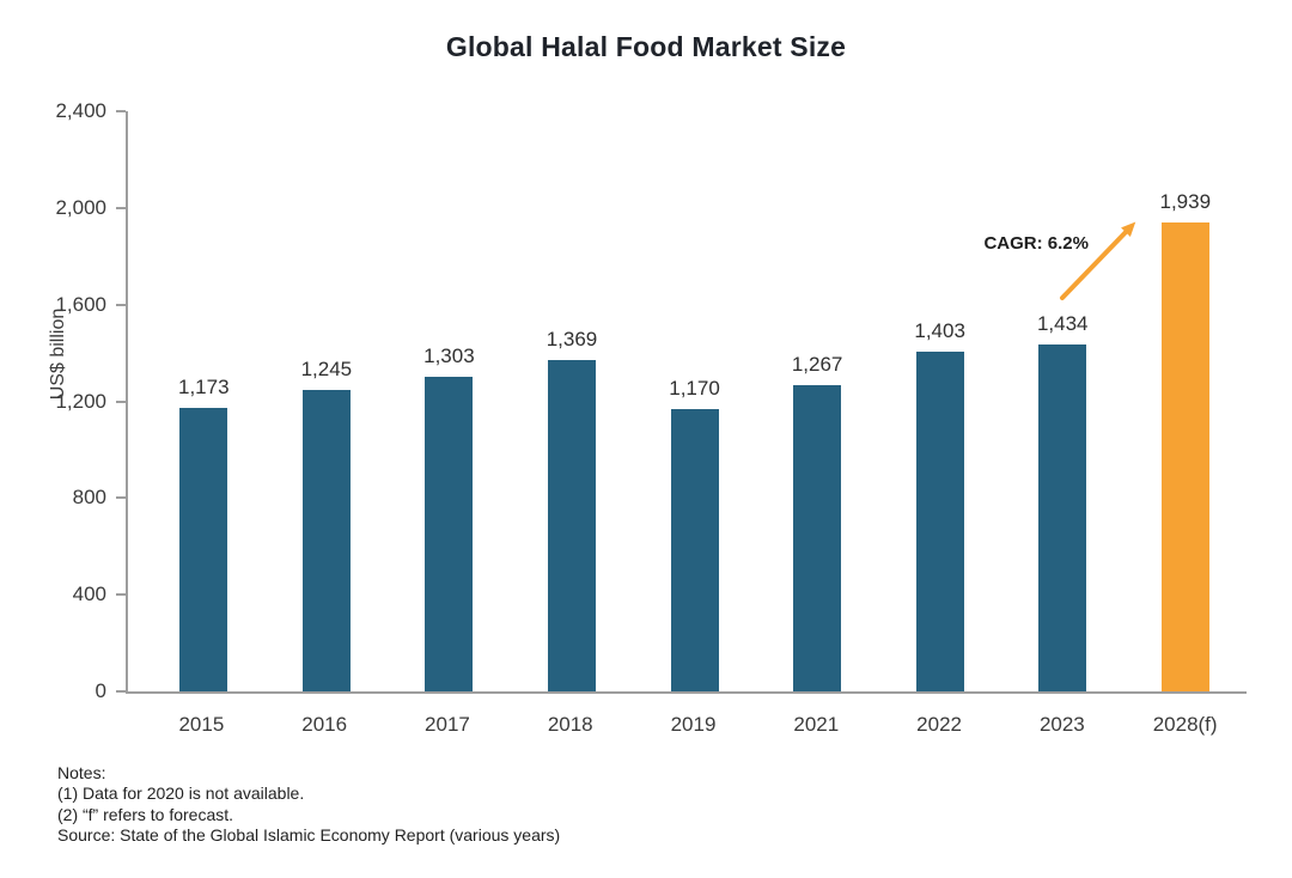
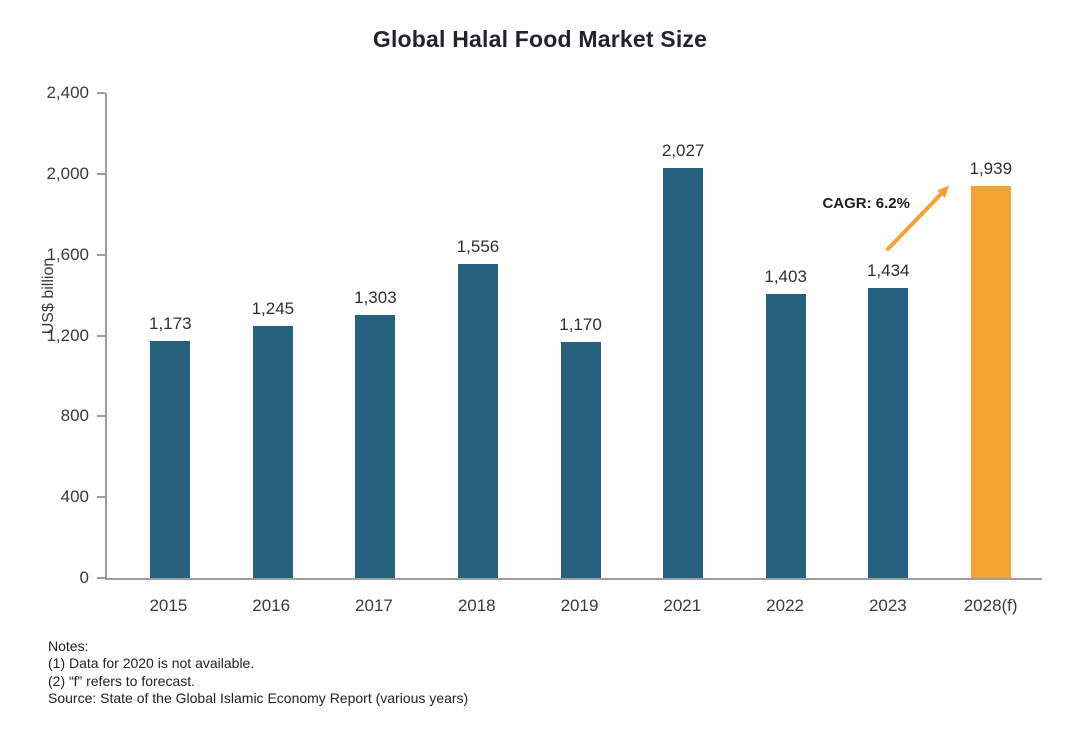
2018: 1,369 -> 1,556
2021: 1,267 -> 2,027
